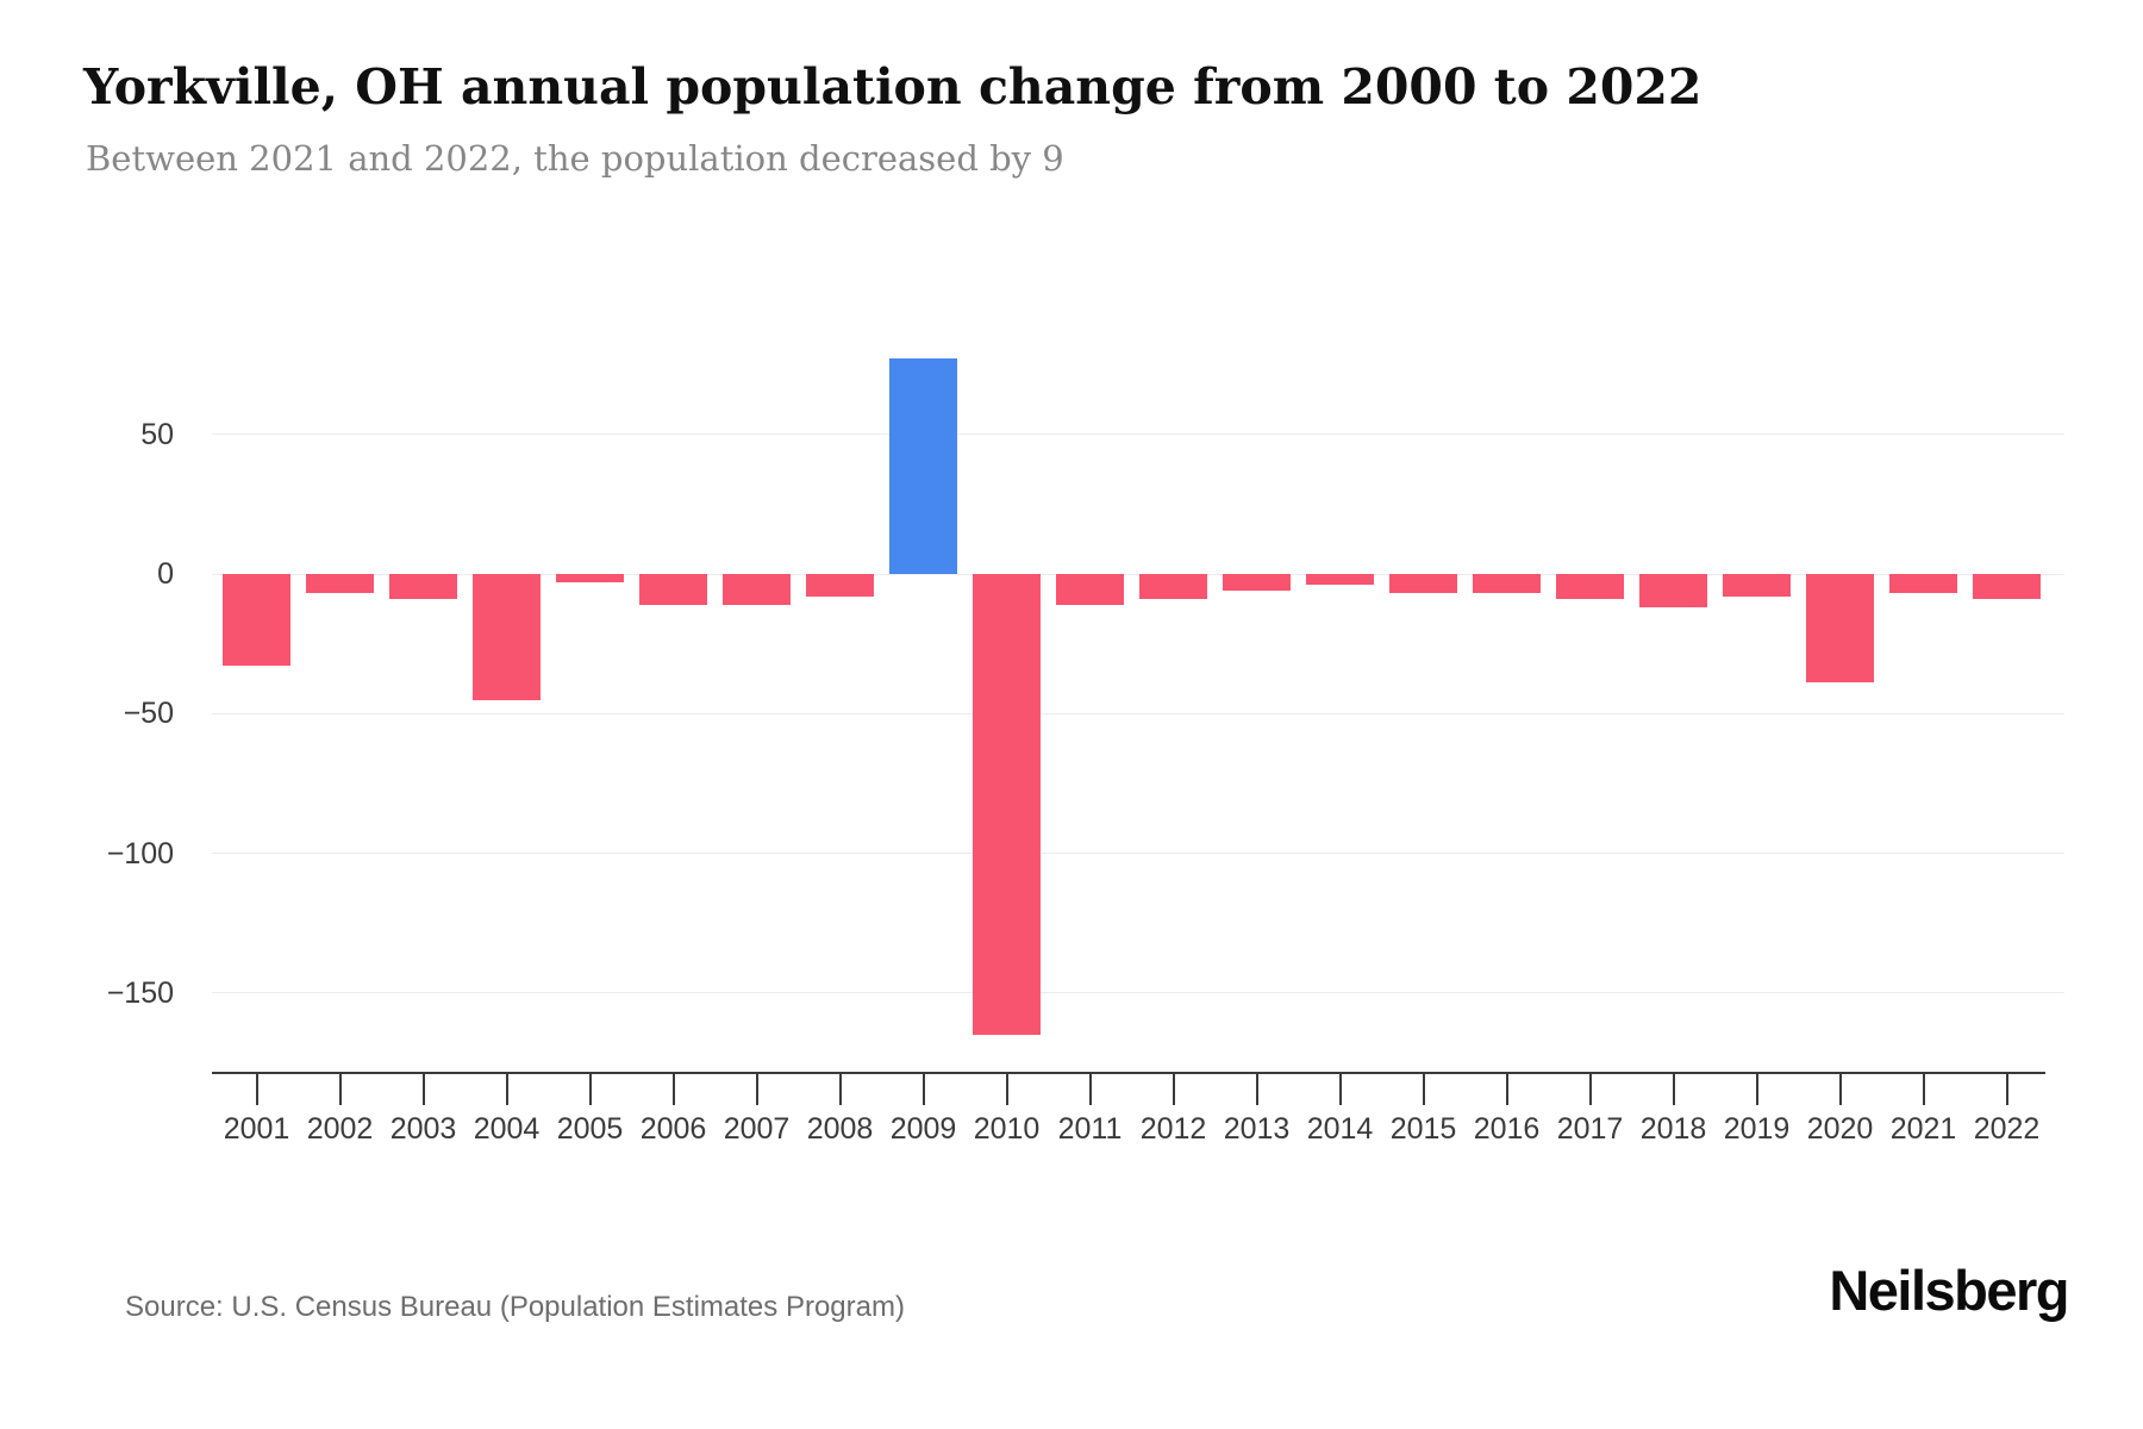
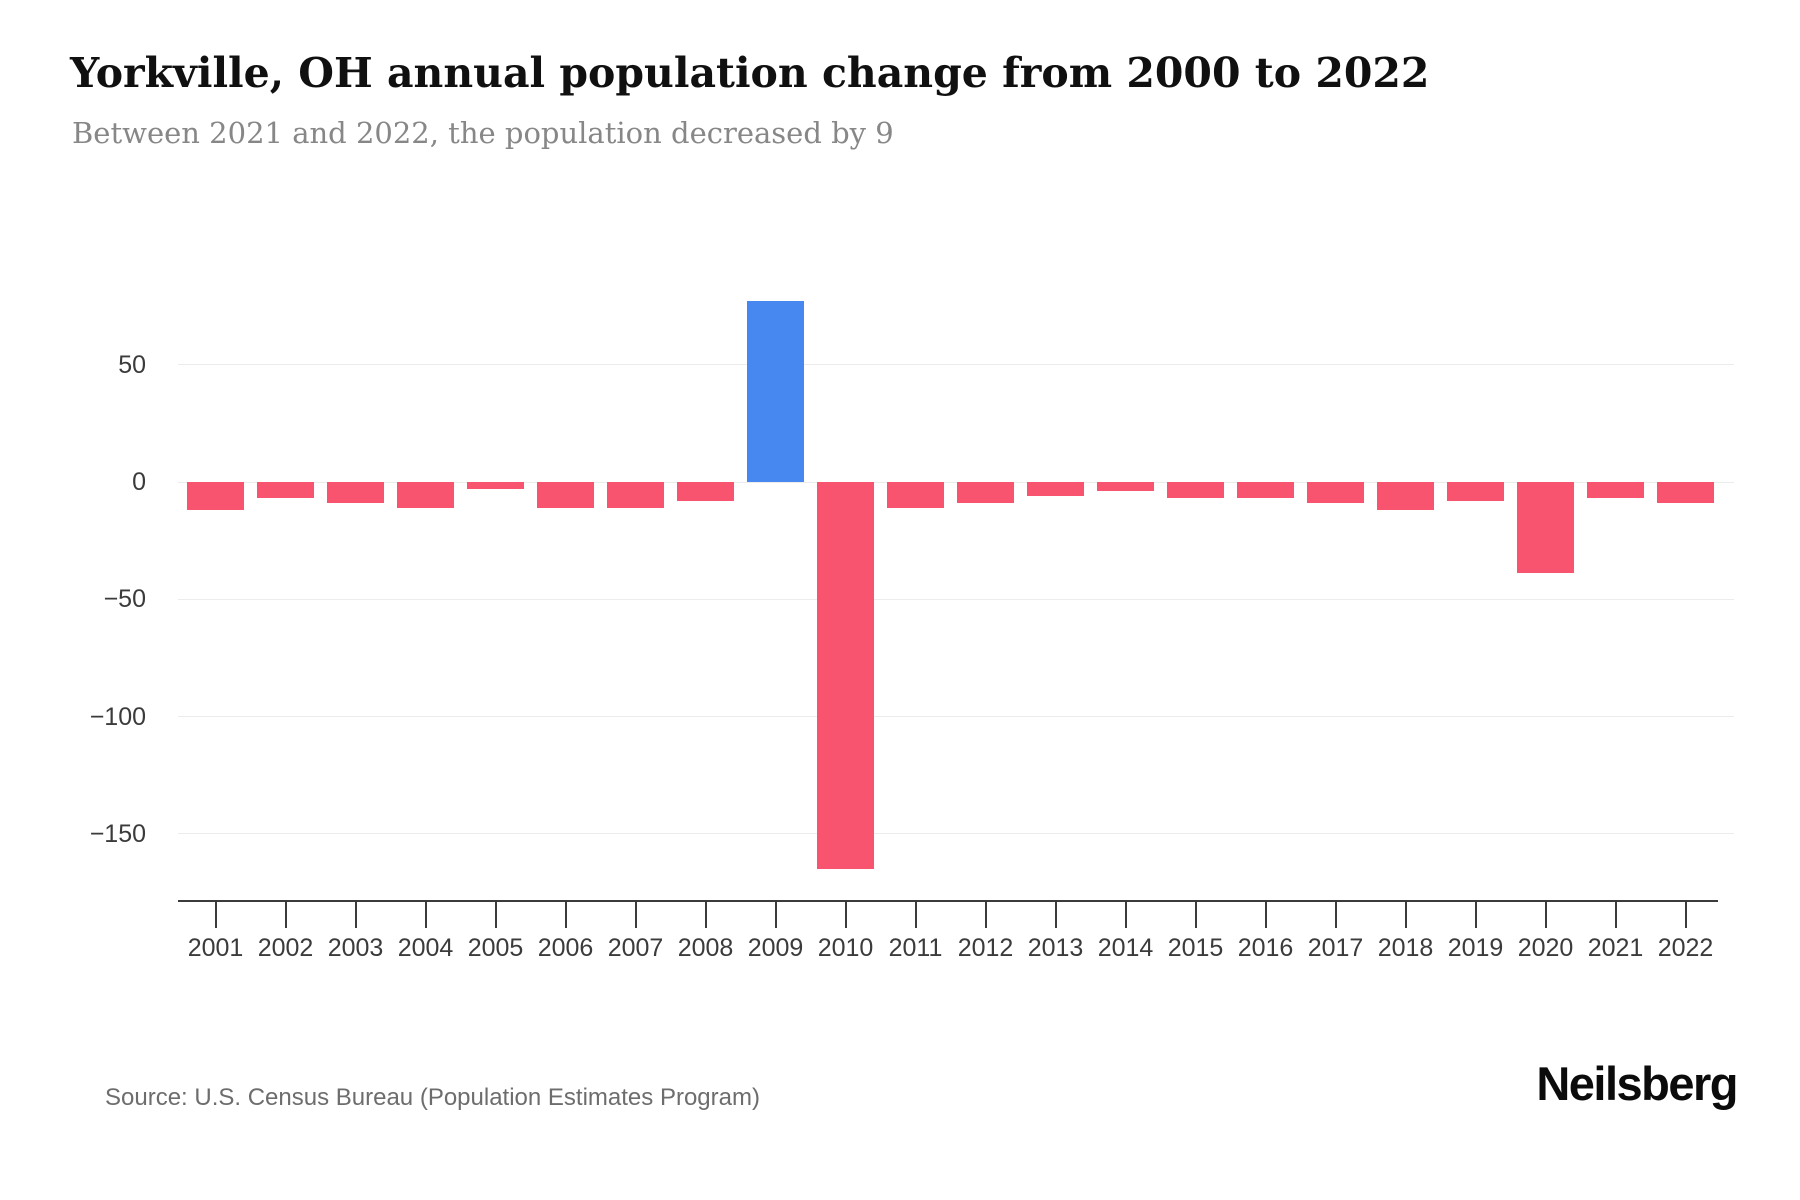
2001: -33 -> -12
2004: -45 -> -11
